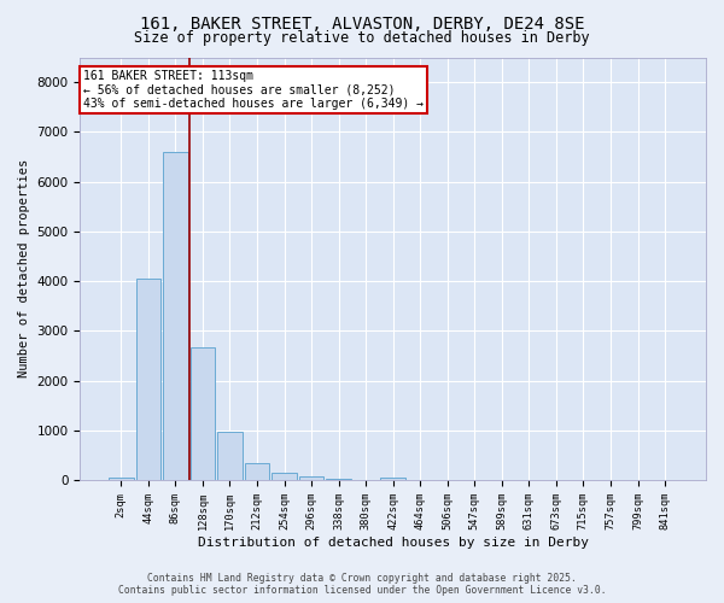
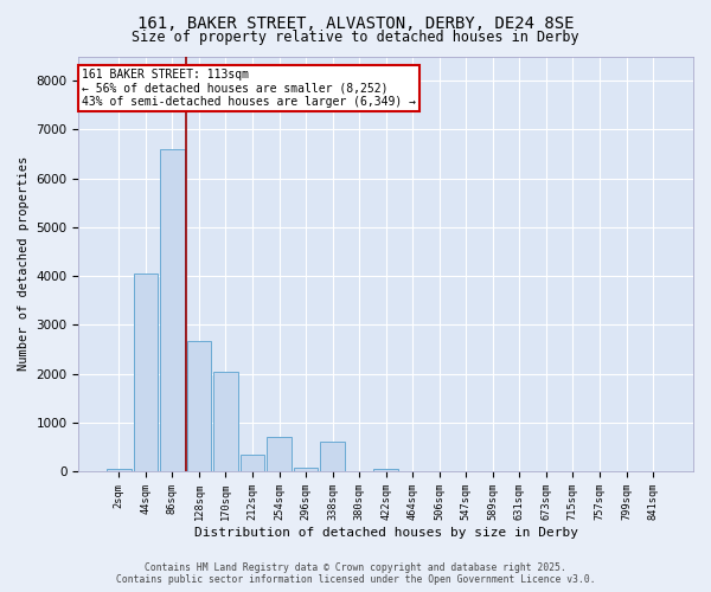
170sqm: 980 -> 2050
254sqm: 140 -> 700
338sqm: 40 -> 600
